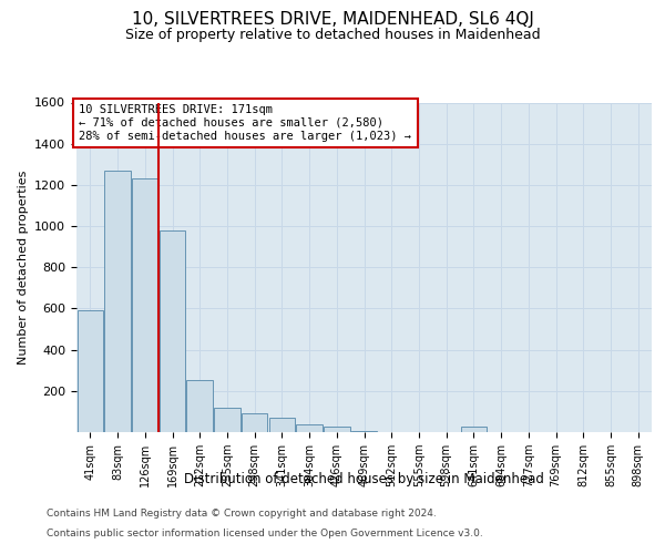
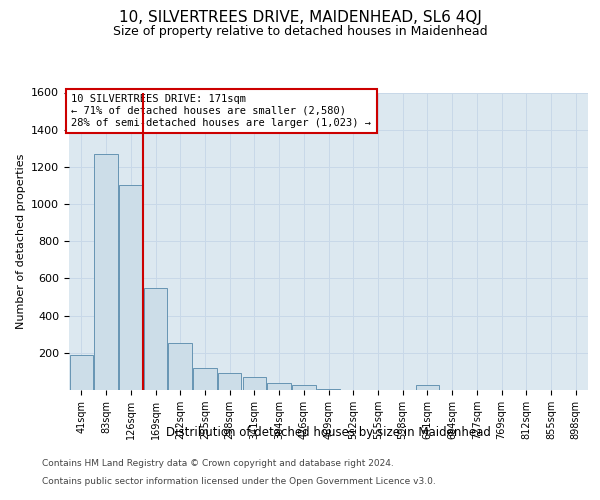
41sqm: 590 -> 190
126sqm: 1230 -> 1100
169sqm: 980 -> 550
